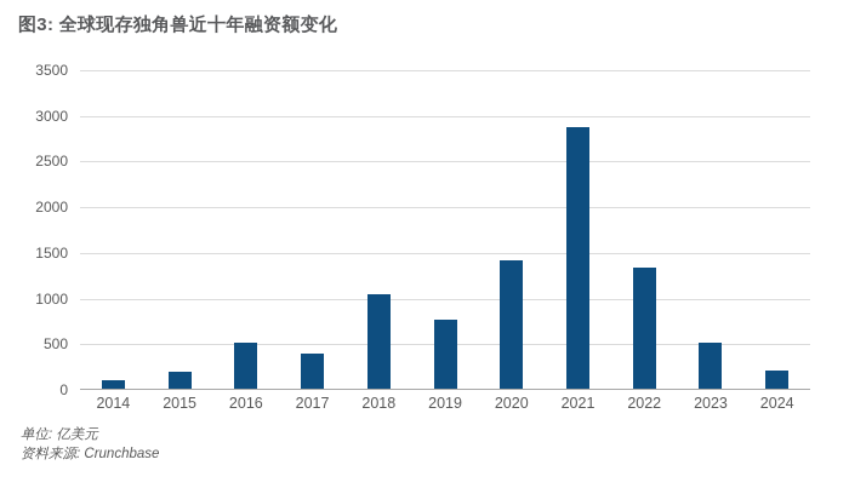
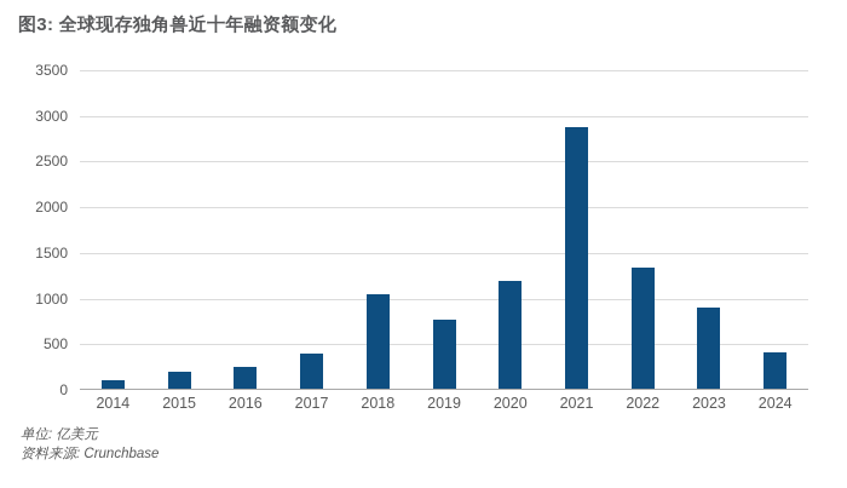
2016: 500 -> 200
2020: 1400 -> 1200
2023: 500 -> 900
2024: 200 -> 400
